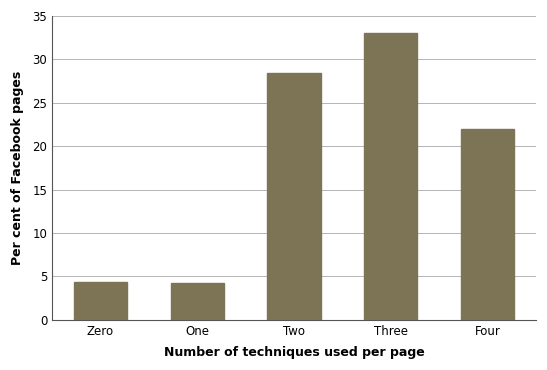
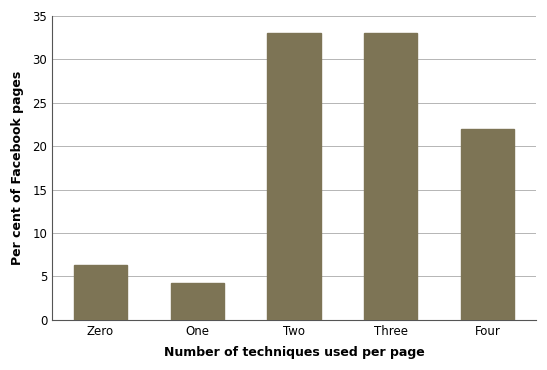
Zero: 4.4 -> 6.3
Two: 28.4 -> 33.0
